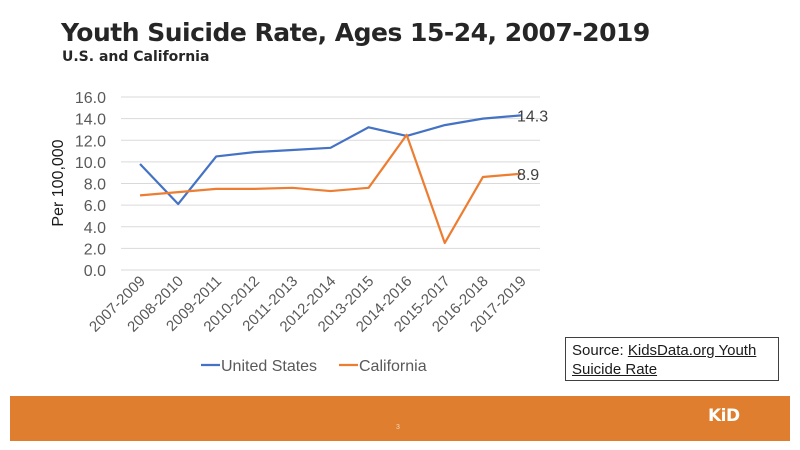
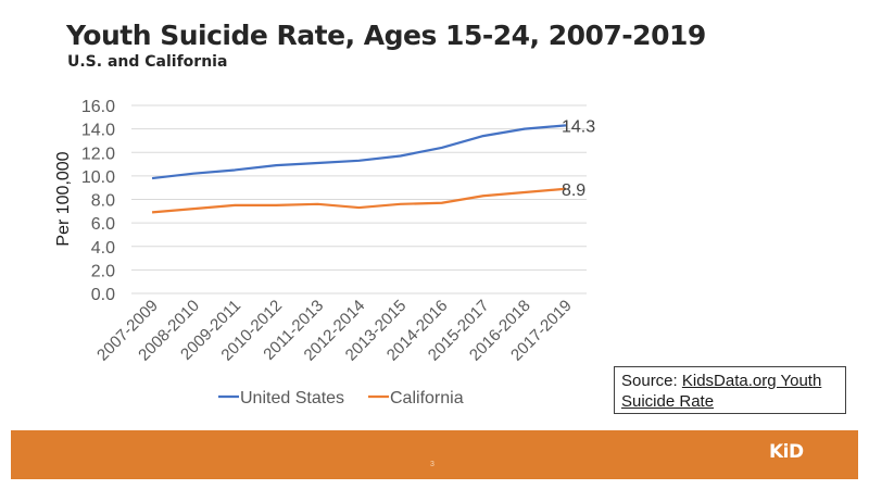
United States/2008-2010: 6.1 -> 10.2
United States/2013-2015: 13.2 -> 11.7
California/2014-2016: 12.5 -> 7.7
California/2015-2017: 2.5 -> 8.3
